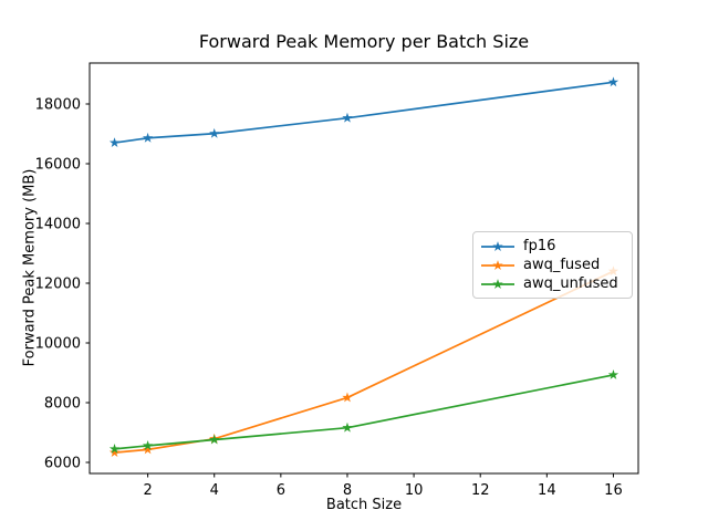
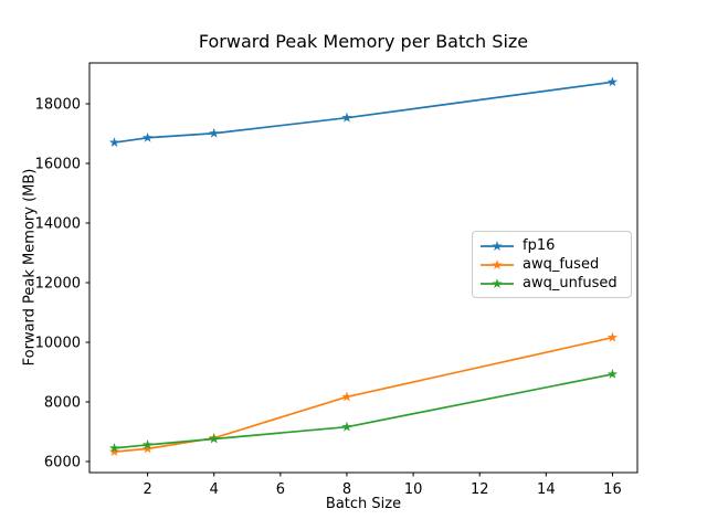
awq_fused/16: 12400 -> 10200
